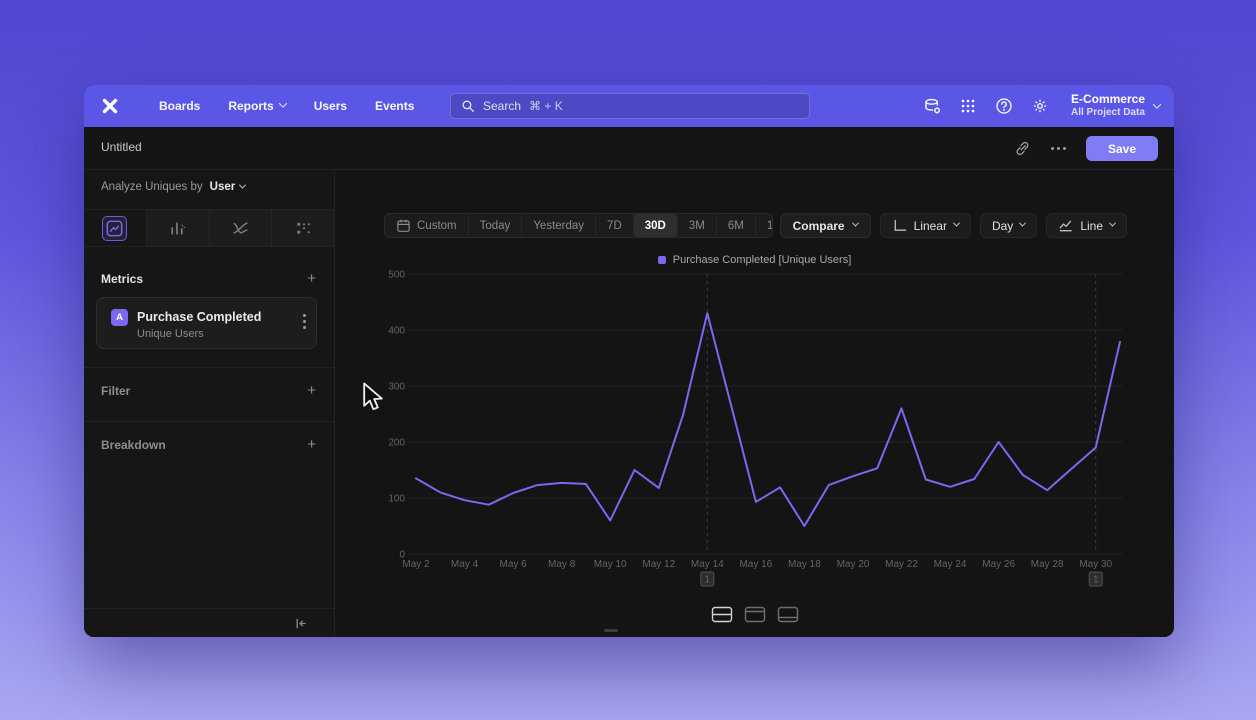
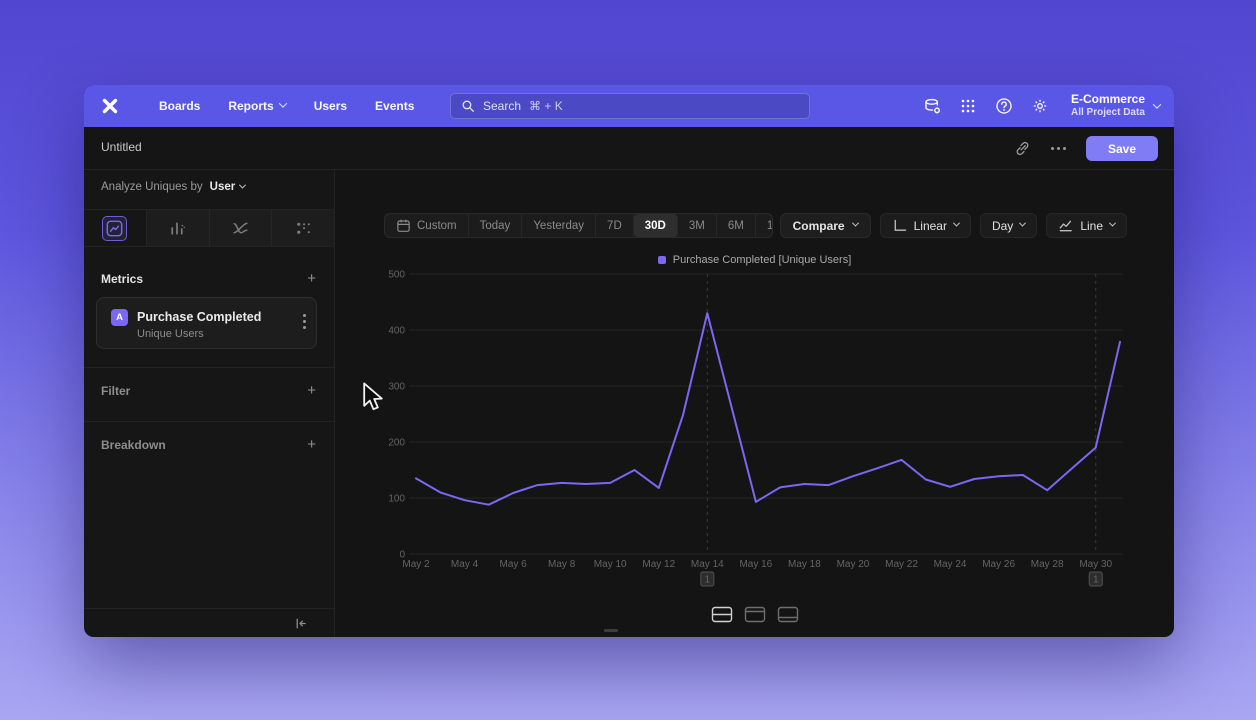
May 10: 60 -> 130
May 18: 50 -> 120
May 22: 260 -> 170
May 26: 200 -> 140
